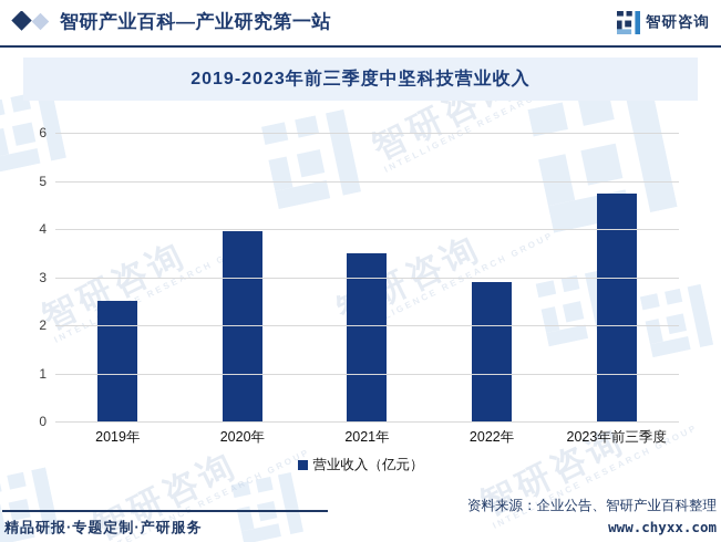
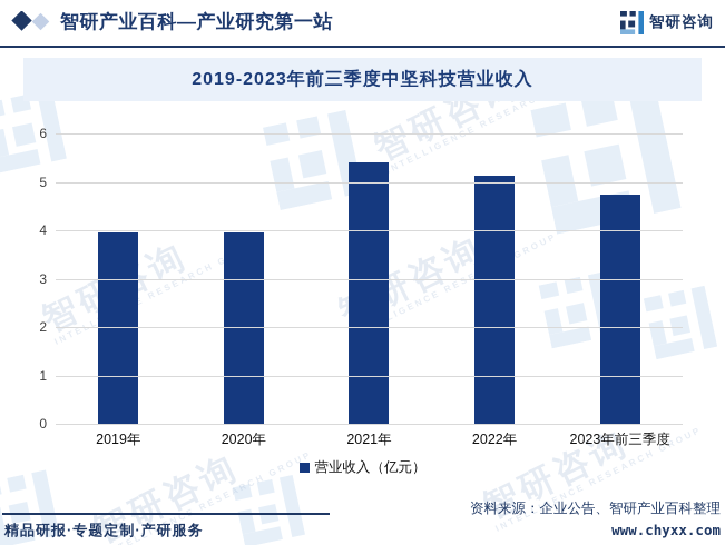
2019年: 2.5 -> 4.0
2021年: 3.5 -> 5.4
2022年: 2.9 -> 5.1
